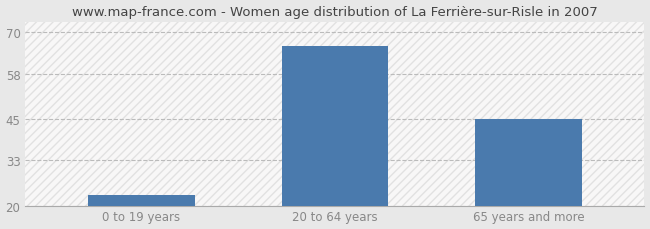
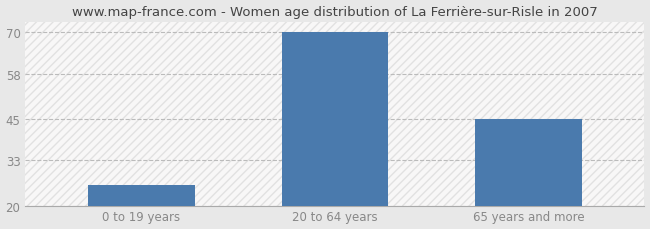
0 to 19 years: 23 -> 26
20 to 64 years: 66 -> 70
